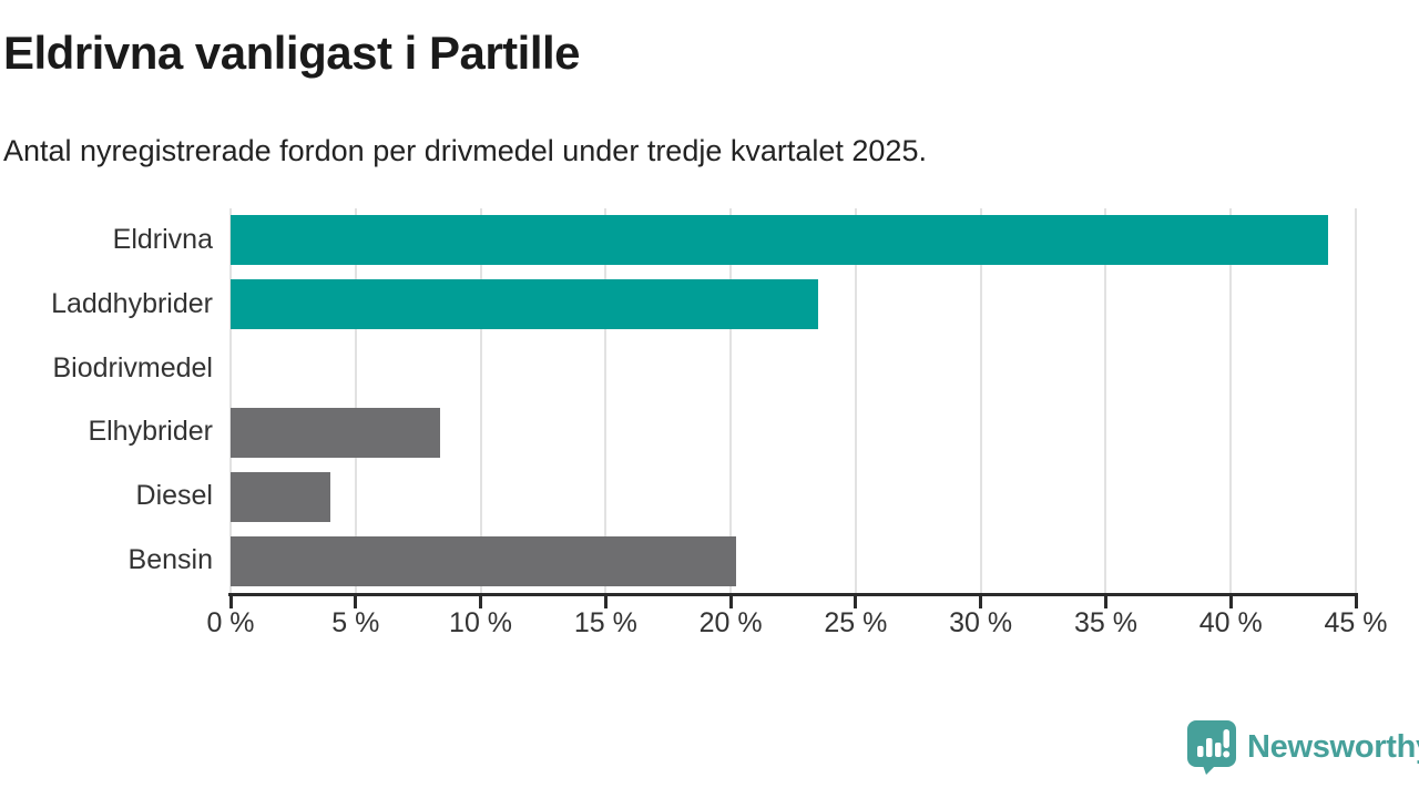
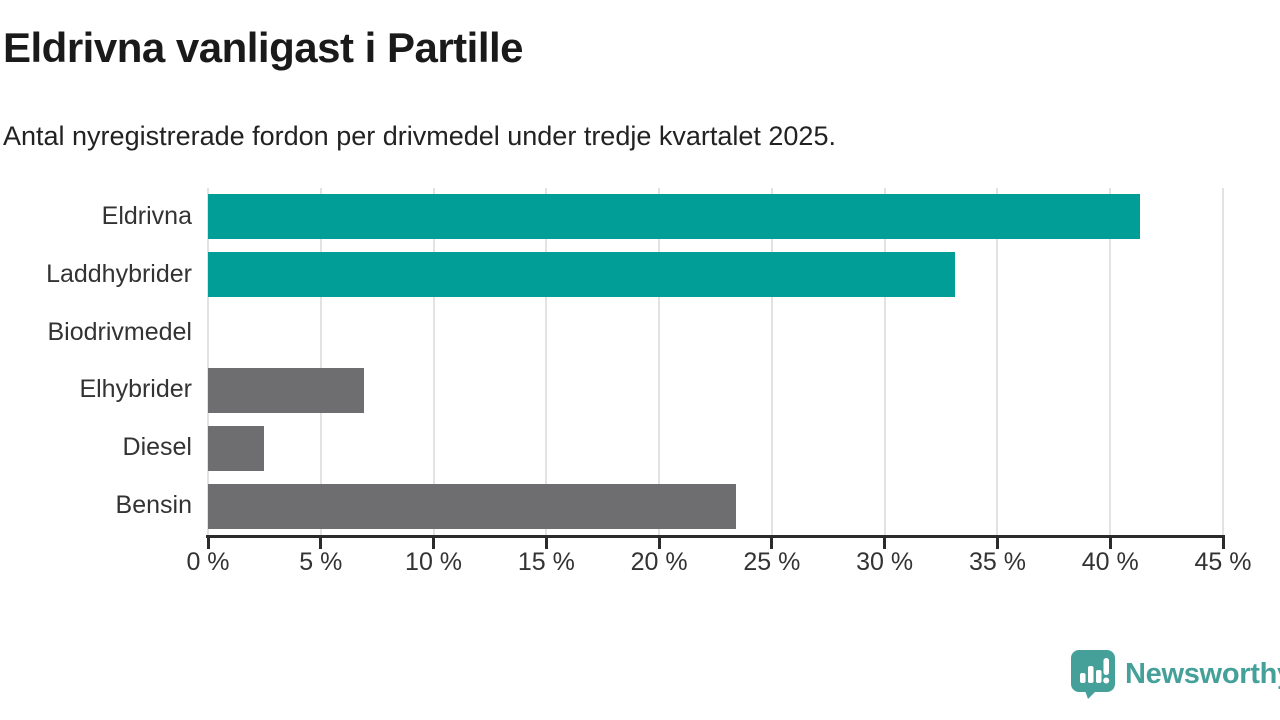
Eldrivna: 43.9% -> 41.3%
Laddhybrider: 23.5% -> 33.1%
Elhybrider: 8.4% -> 6.9%
Diesel: 4.0% -> 2.5%
Bensin: 20.2% -> 23.4%
